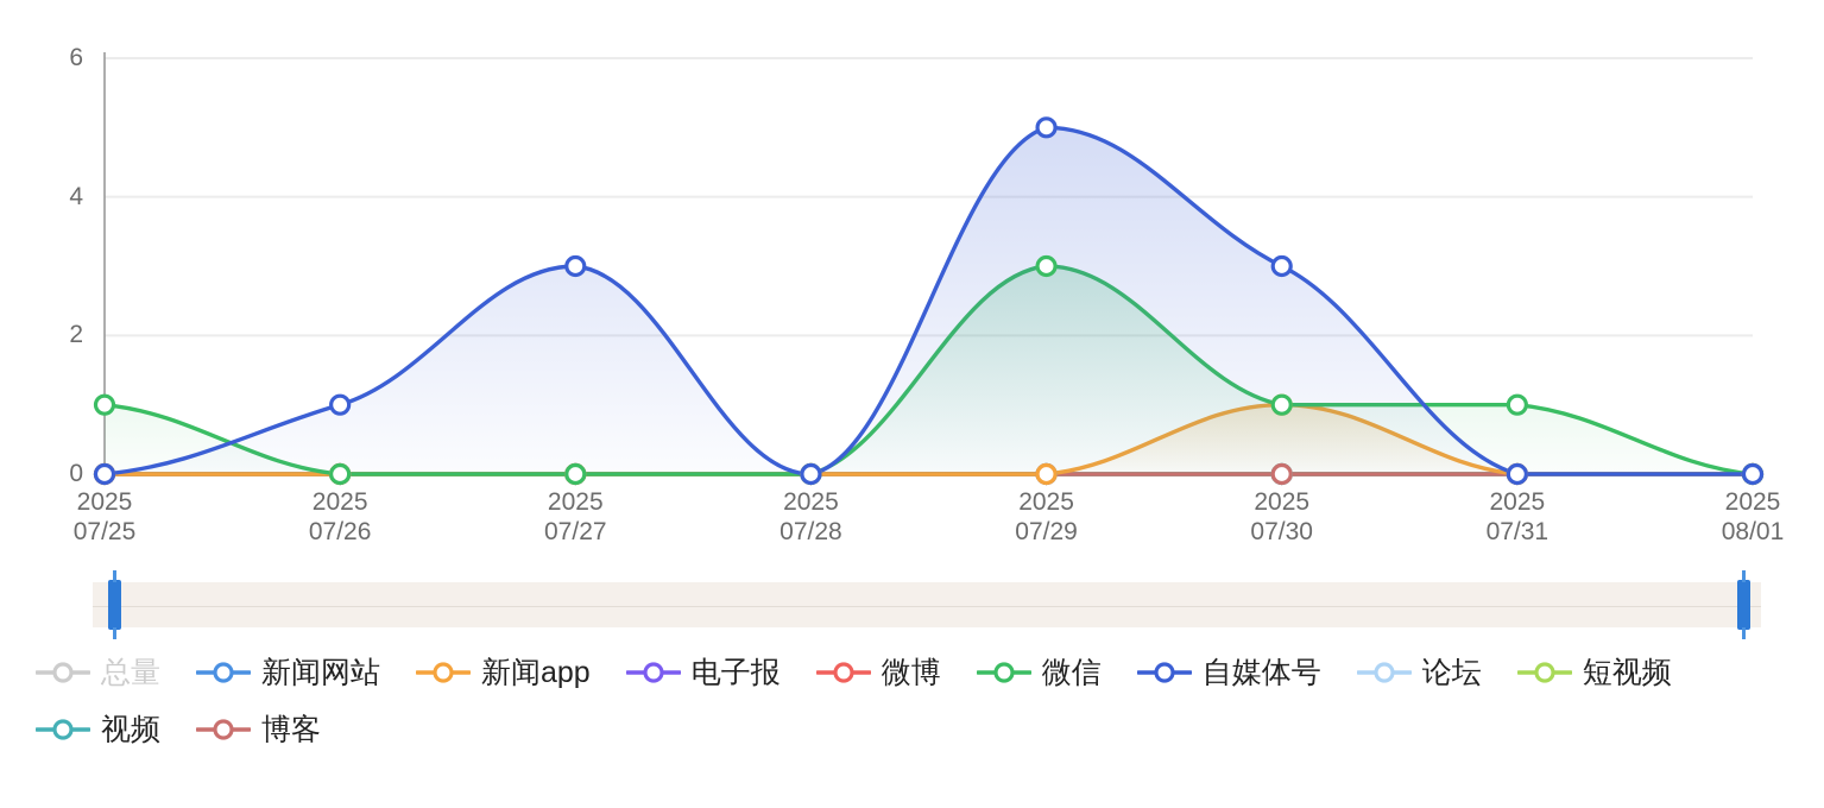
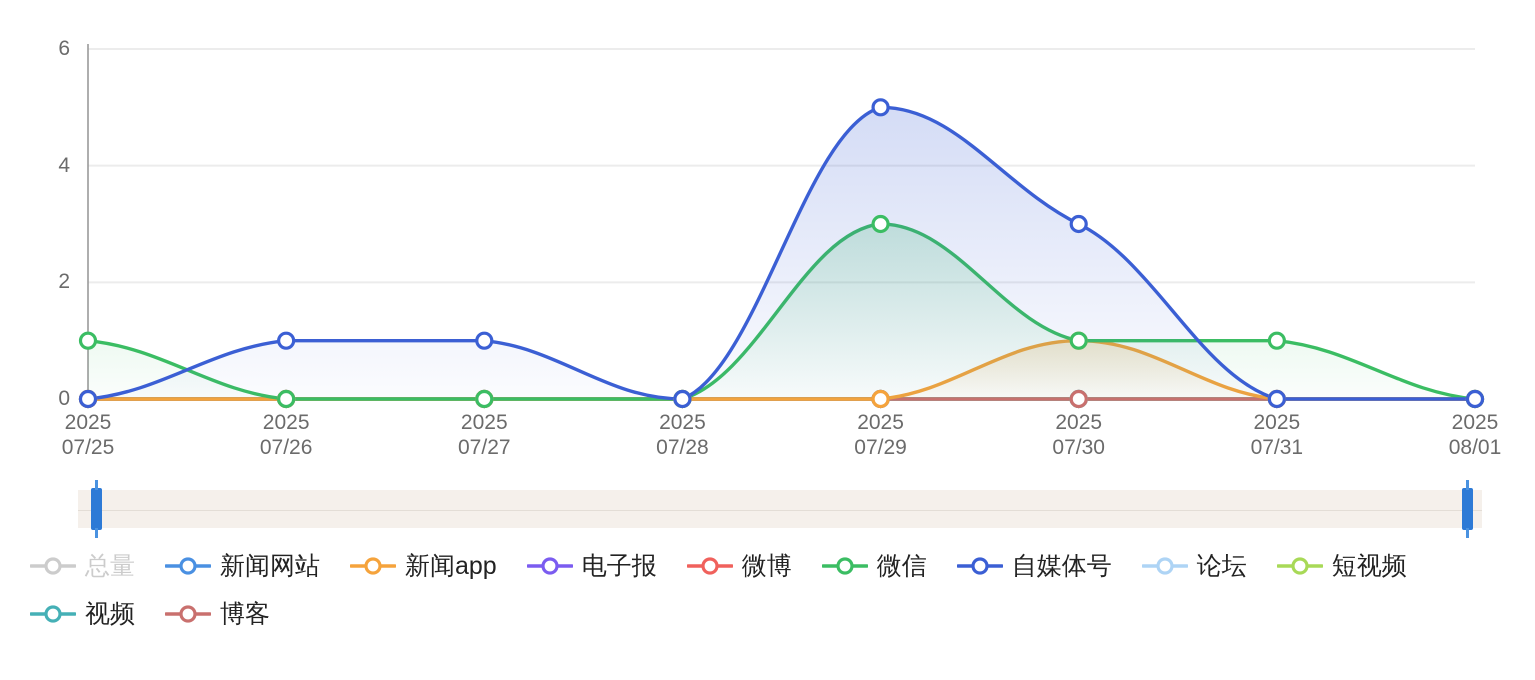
自媒体号/2025 07/27: 3 -> 1
